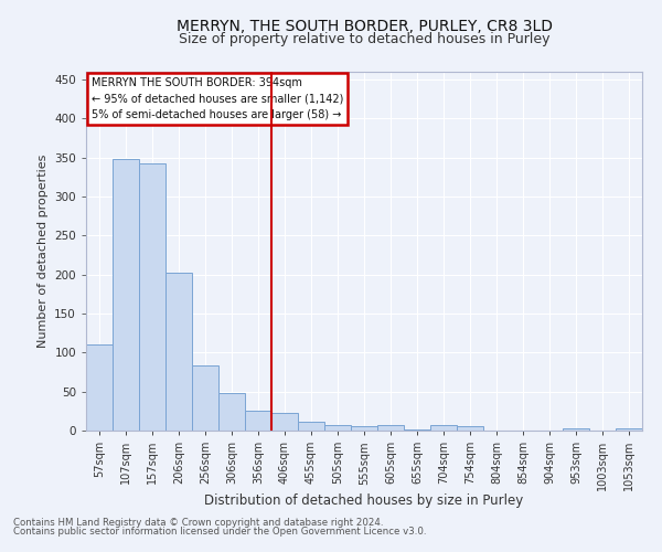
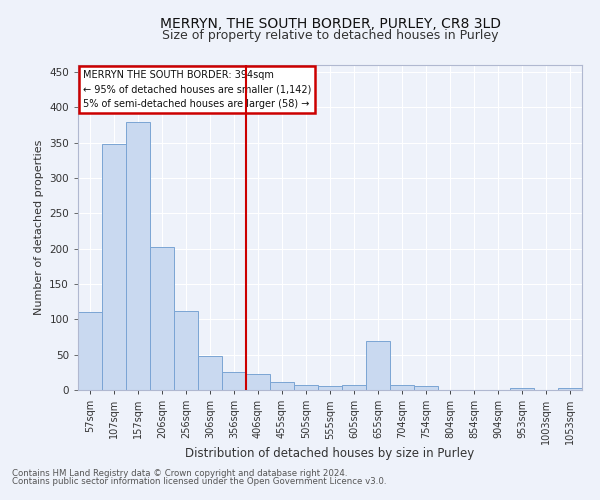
157sqm: 343 -> 380
256sqm: 84 -> 112
655sqm: 2 -> 70
